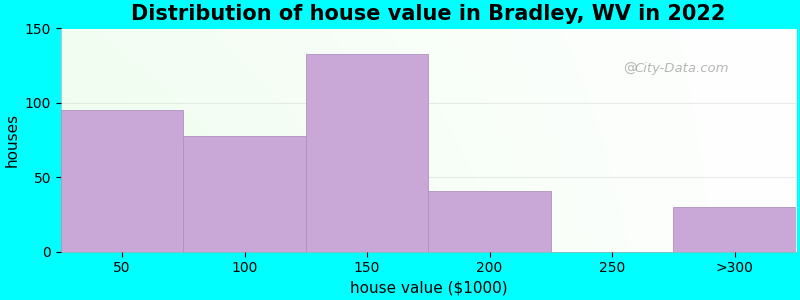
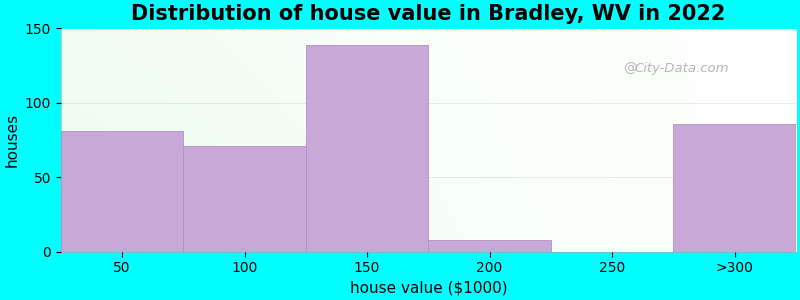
50: 95 -> 81
100: 78 -> 71
150: 133 -> 139
200: 41 -> 8
>300: 30 -> 86
